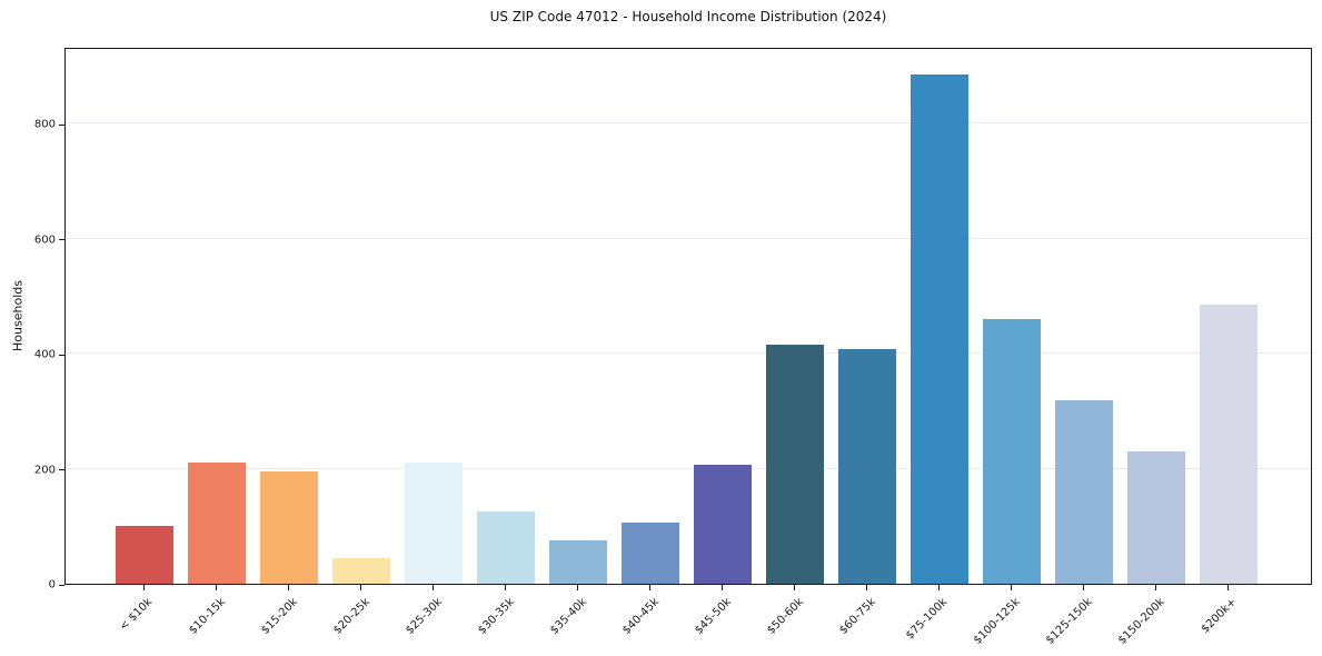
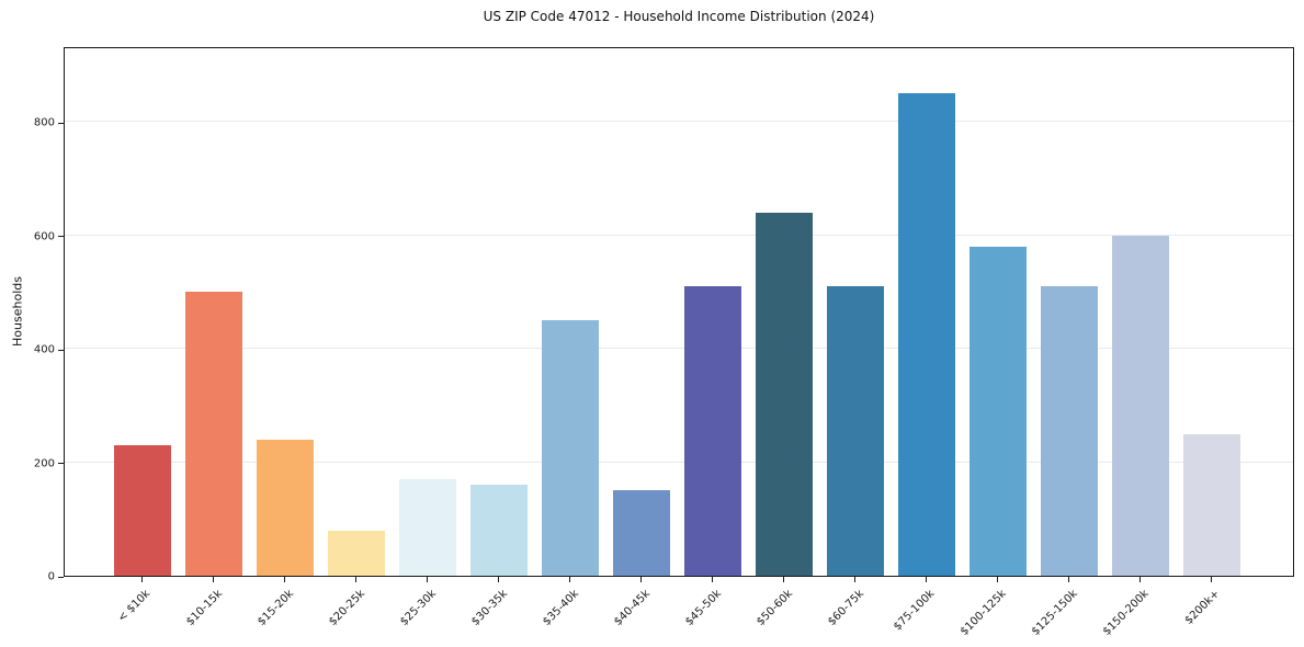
< $10k: 100 -> 230
$10-15k: 210 -> 500
$15-20k: 200 -> 240
$20-25k: 40 -> 80
$25-30k: 210 -> 170
$30-35k: 130 -> 160
$35-40k: 80 -> 450
$40-45k: 110 -> 150
$45-50k: 210 -> 510
$50-60k: 420 -> 640
$60-75k: 410 -> 510
$75-100k: 880 -> 850
$100-125k: 460 -> 580
$125-150k: 320 -> 510
$150-200k: 230 -> 600
$200k+: 480 -> 250
